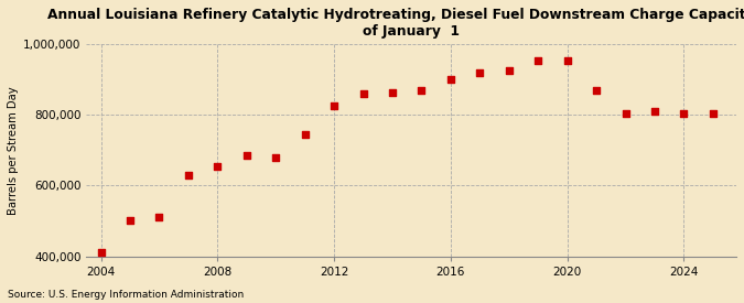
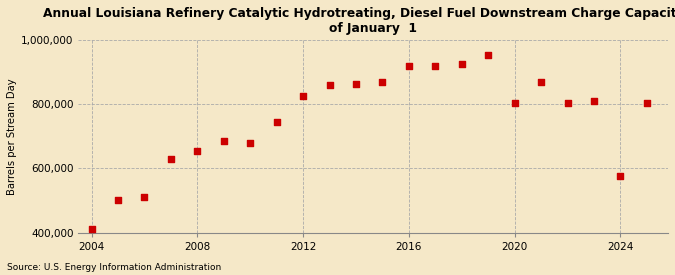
2016: 900,000 -> 920,000
2020: 955,000 -> 805,000
2024: 805,000 -> 575,000
